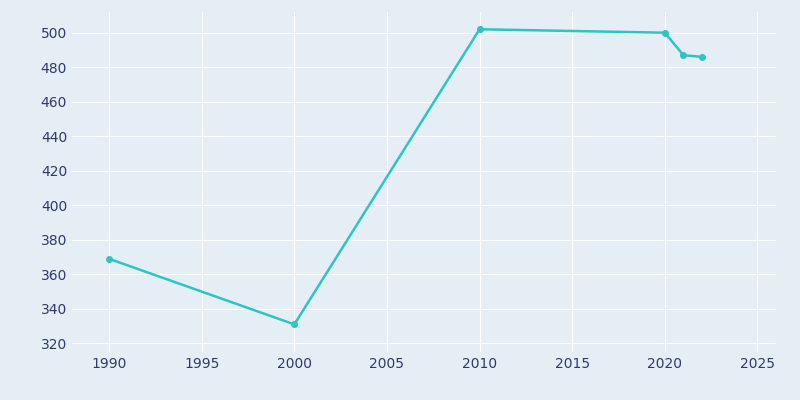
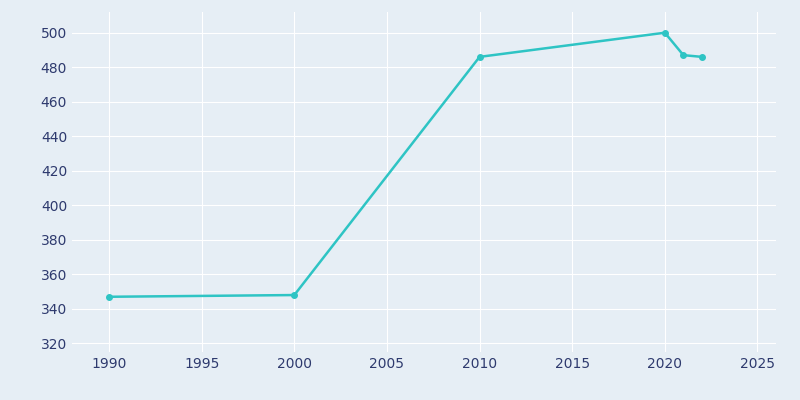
1990: 369 -> 347
2000: 331 -> 348
2010: 502 -> 486
